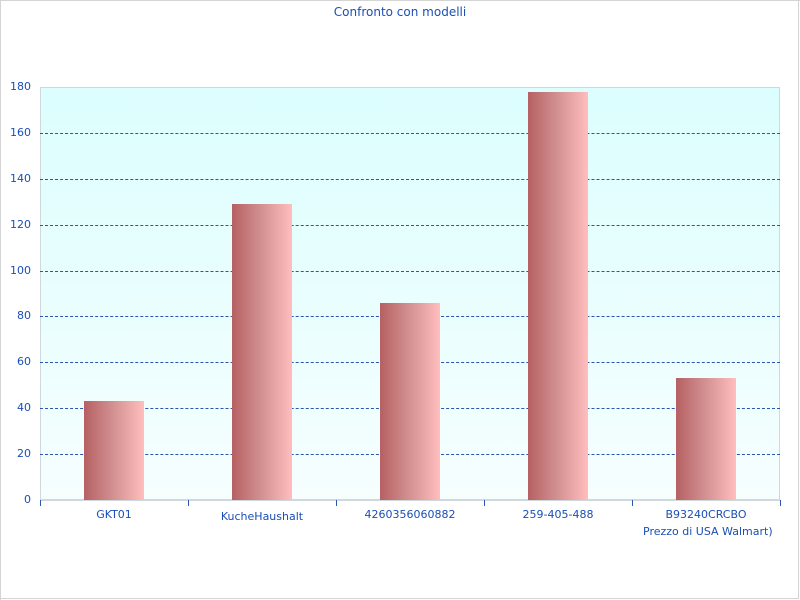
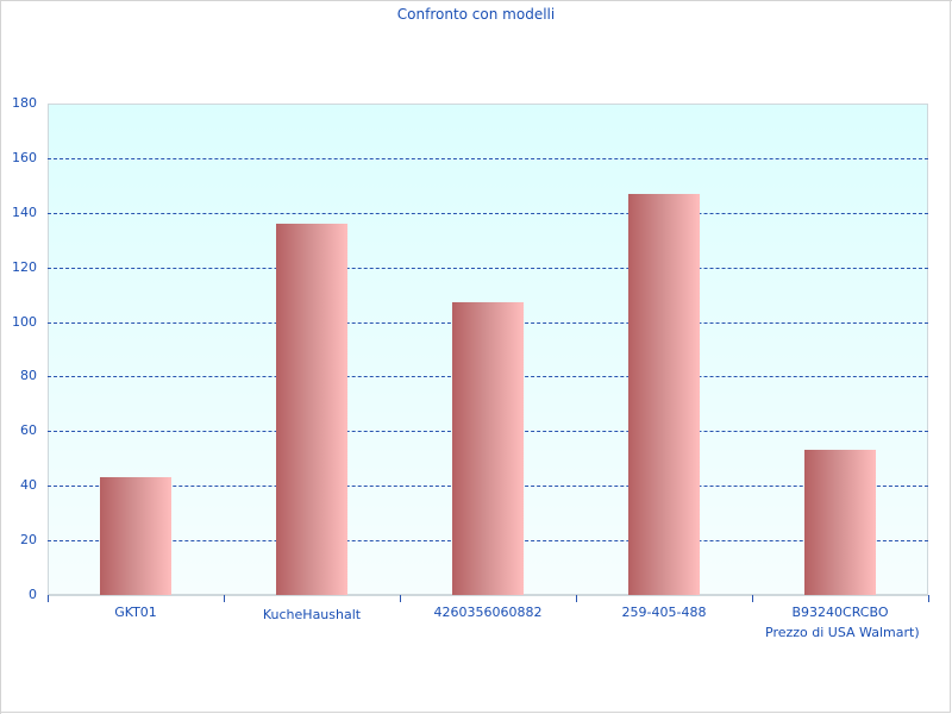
KucheHaushalt: 129 -> 136
4260356060882: 86 -> 107
259-405-488: 178 -> 147
